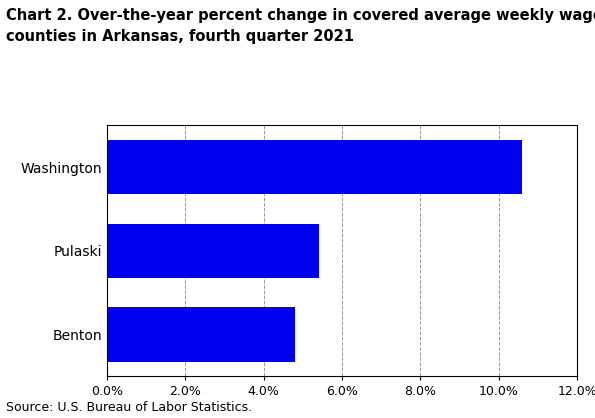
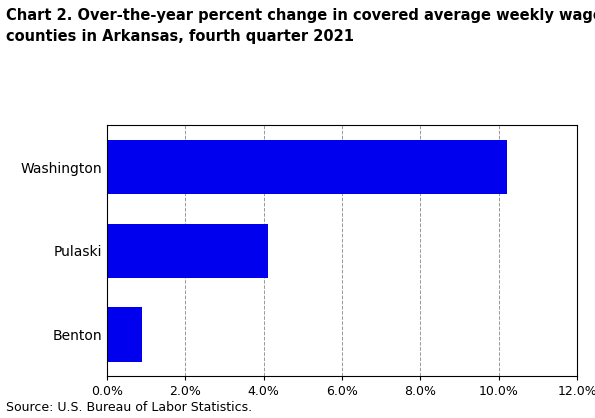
Washington: 10.6% -> 10.2%
Pulaski: 5.4% -> 4.1%
Benton: 4.8% -> 0.9%
